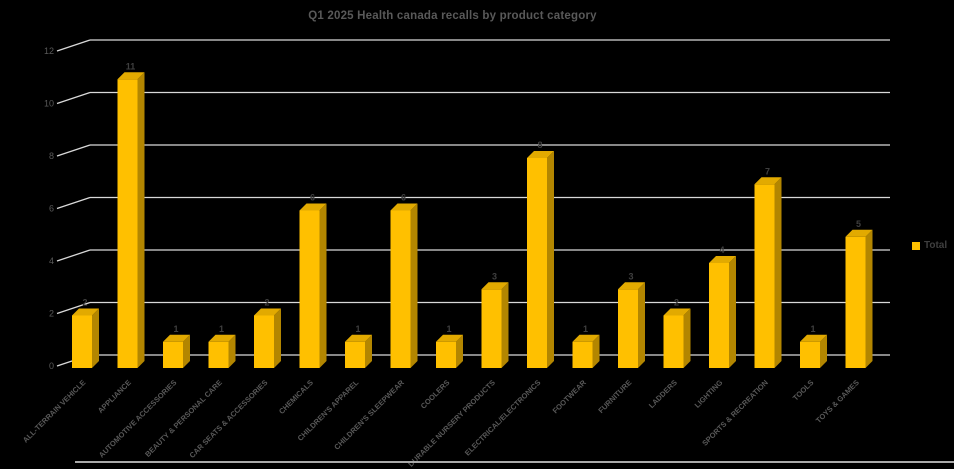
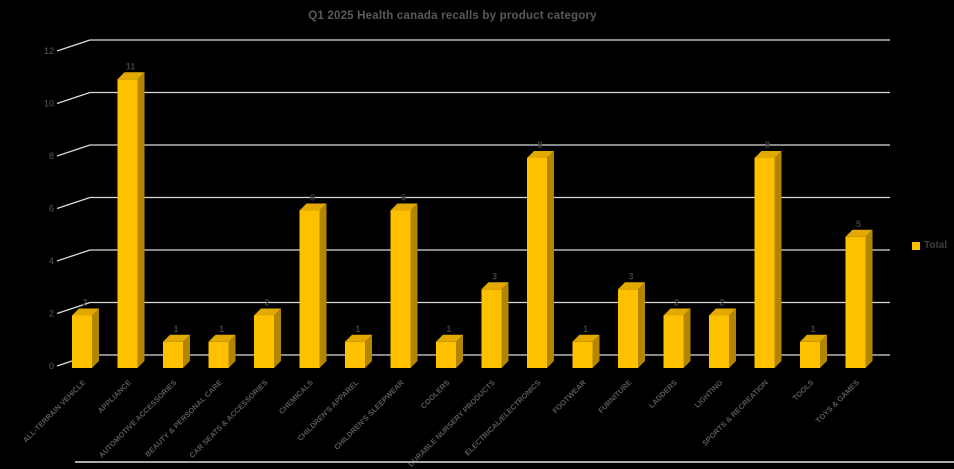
LIGHTING: 4 -> 2
SPORTS & RECREATION: 7 -> 8
